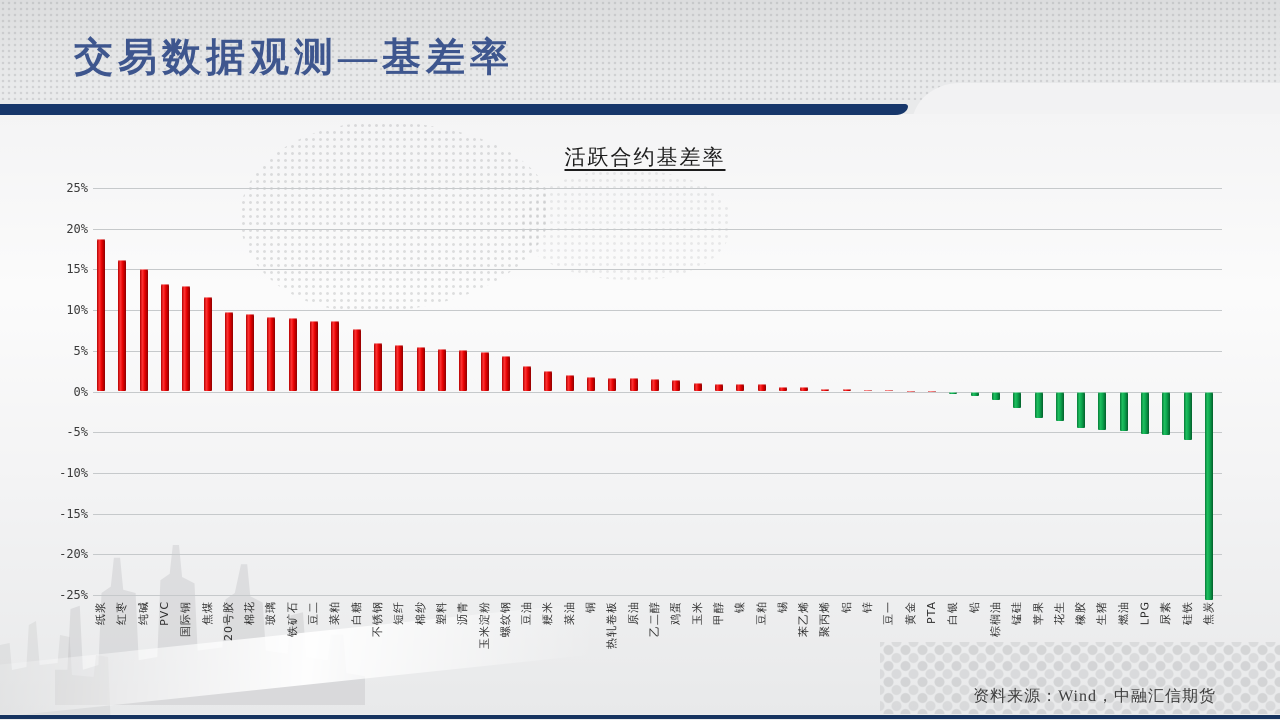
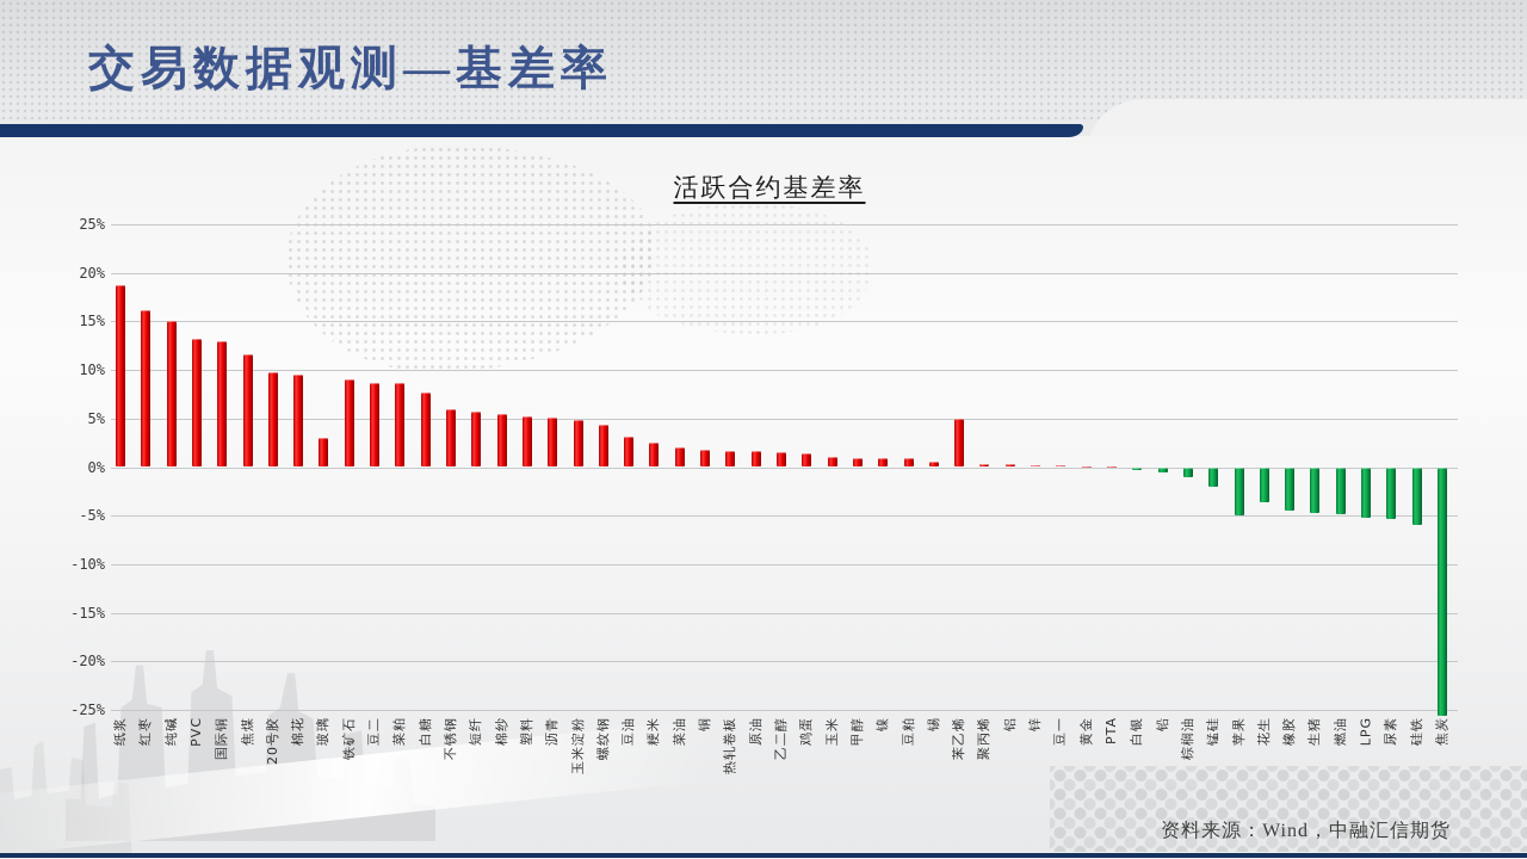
玻璃: 9% -> 3%
苯乙烯: 1% -> 5%
苹果: -3% -> -5%
